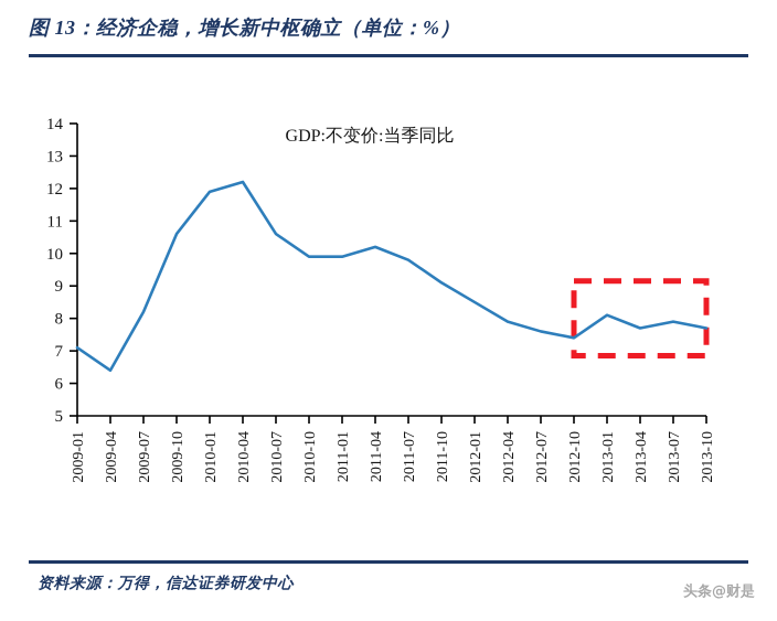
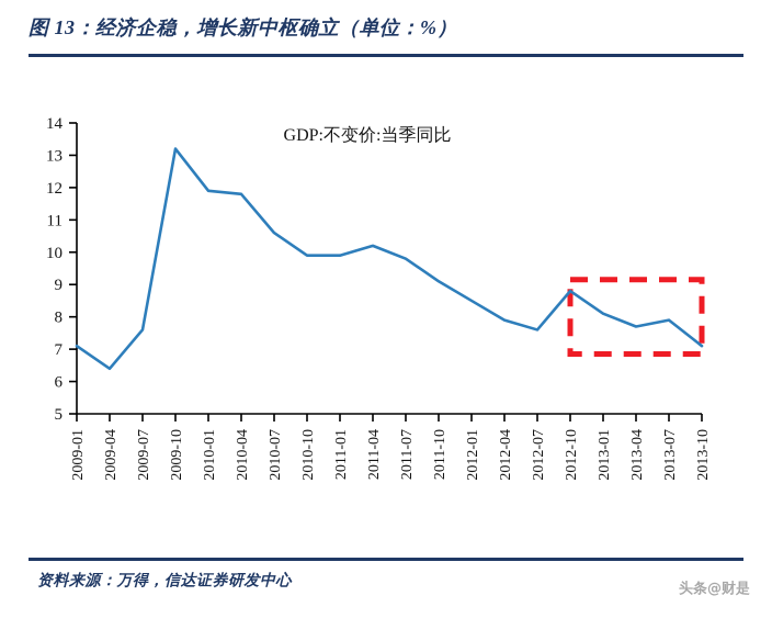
2009-07: 8.2 -> 7.6
2009-10: 10.6 -> 13.2
2010-04: 12.2 -> 11.8
2012-10: 7.4 -> 8.8
2013-10: 7.7 -> 7.1
